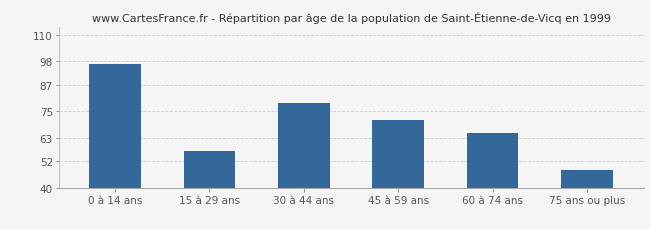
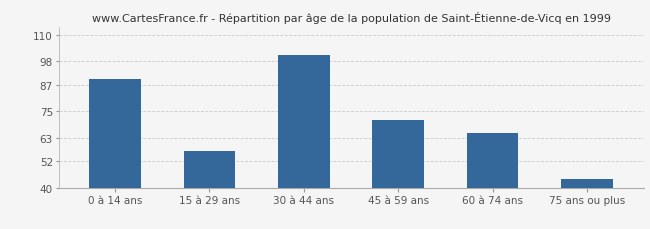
0 à 14 ans: 97 -> 90
30 à 44 ans: 79 -> 101
75 ans ou plus: 48 -> 44
